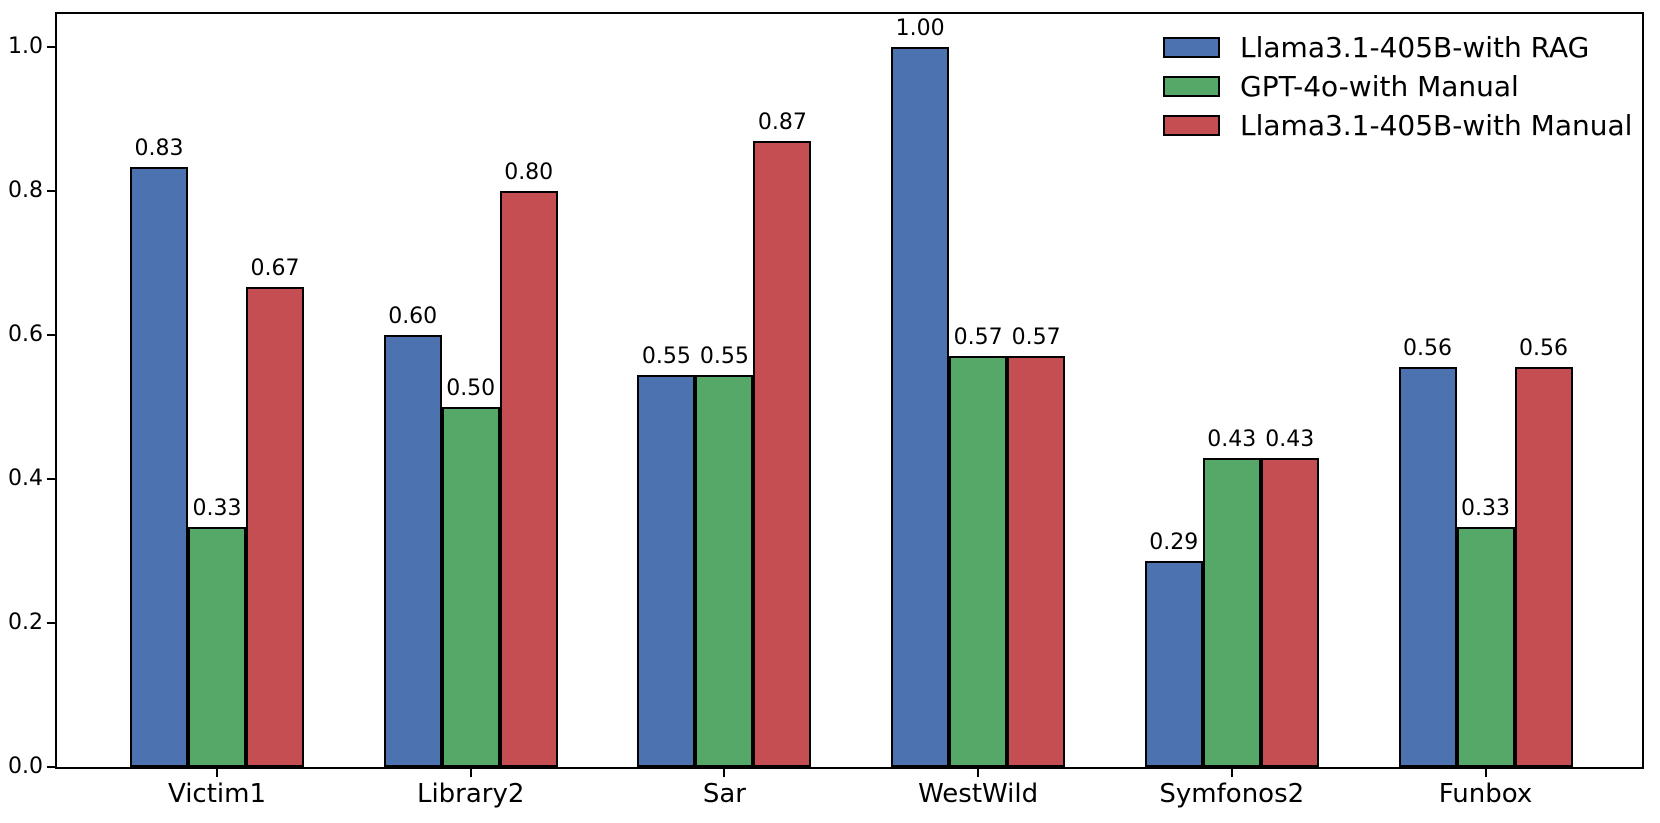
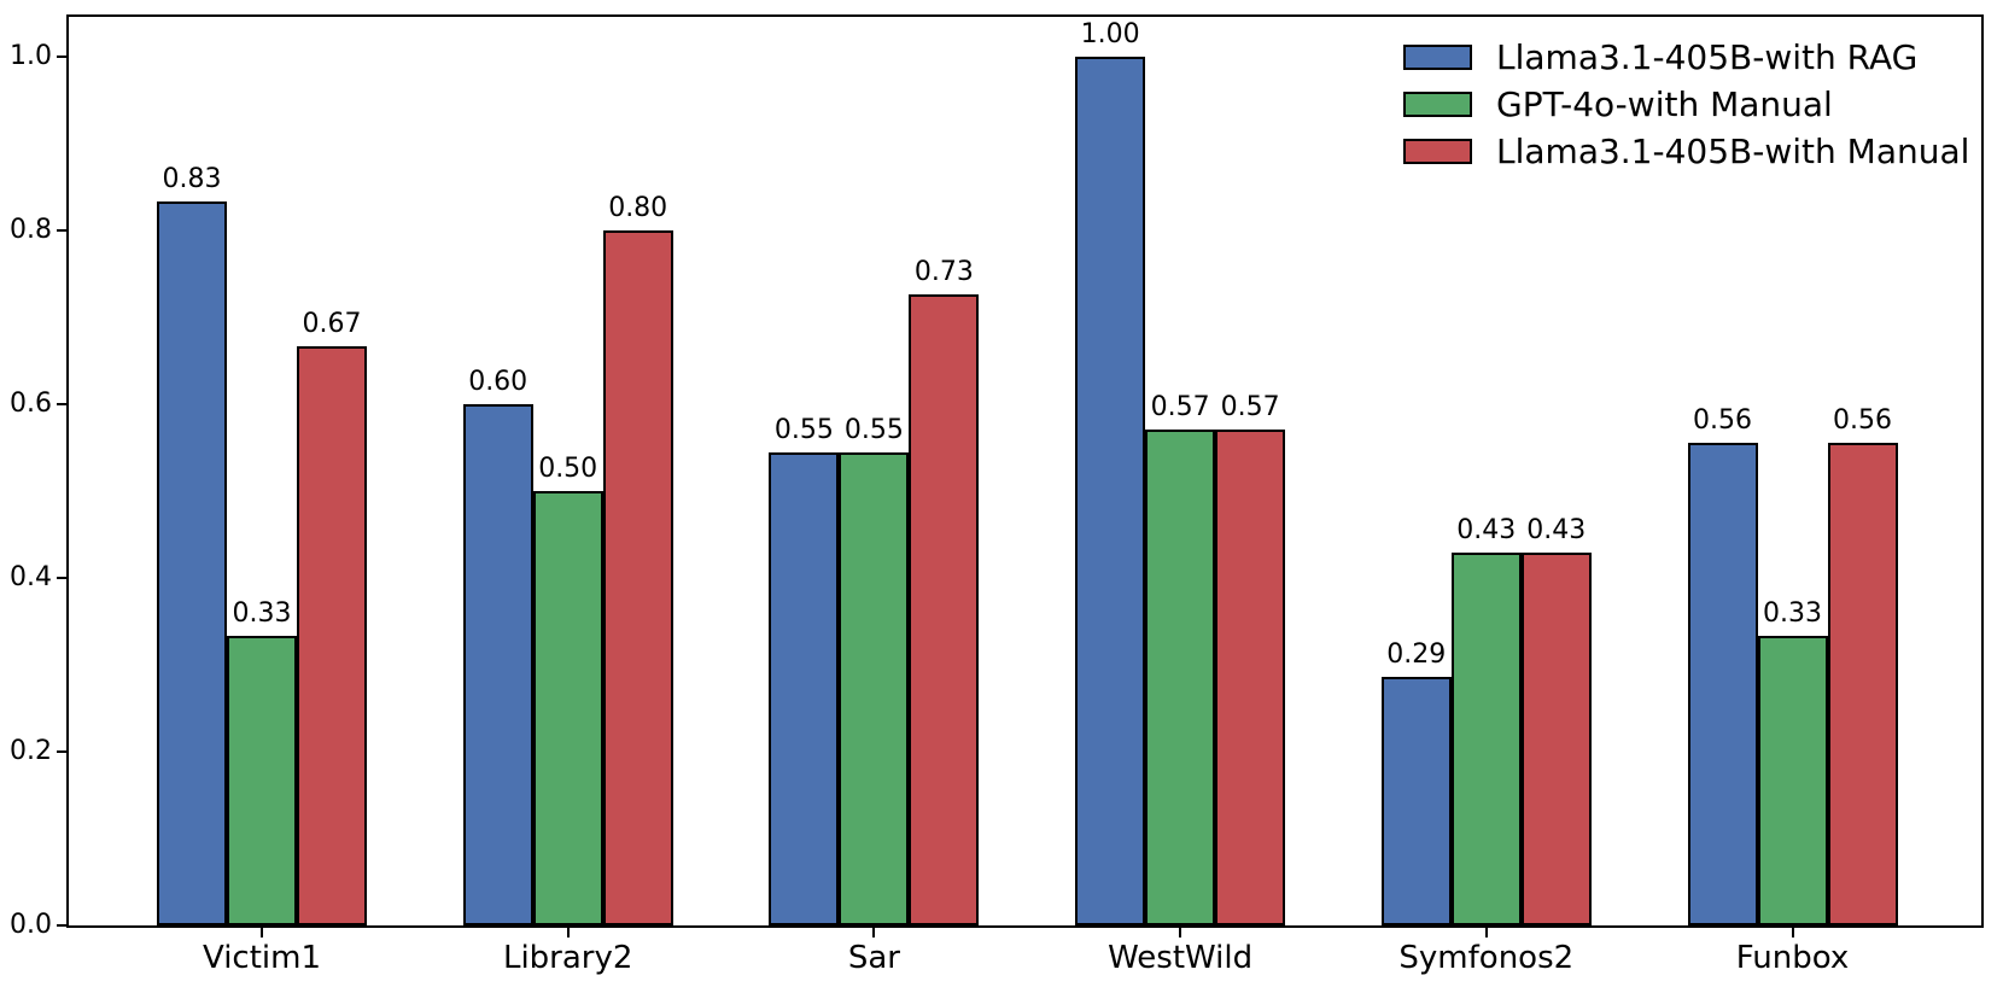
Llama3.1-405B-with Manual/Sar: 0.87 -> 0.73
